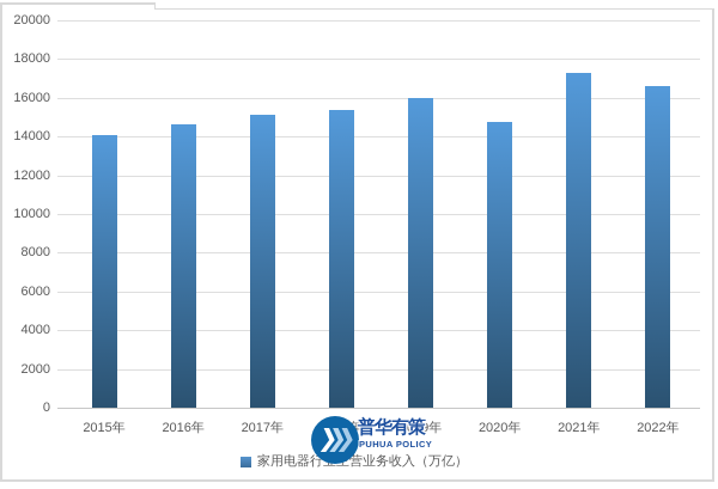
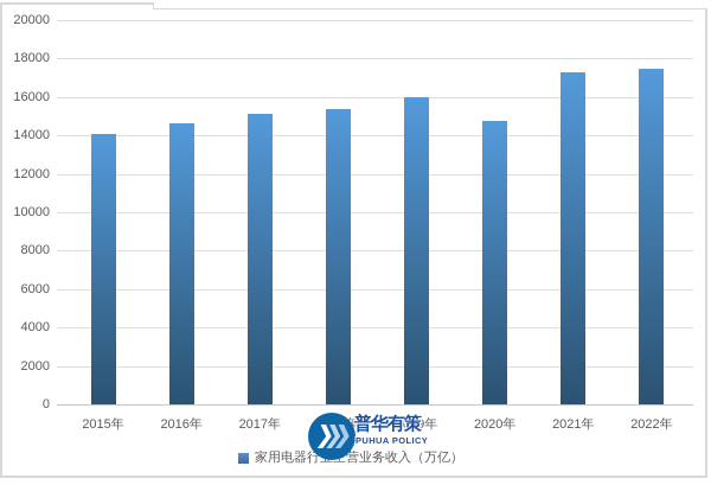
2022年: 16600 -> 17500
